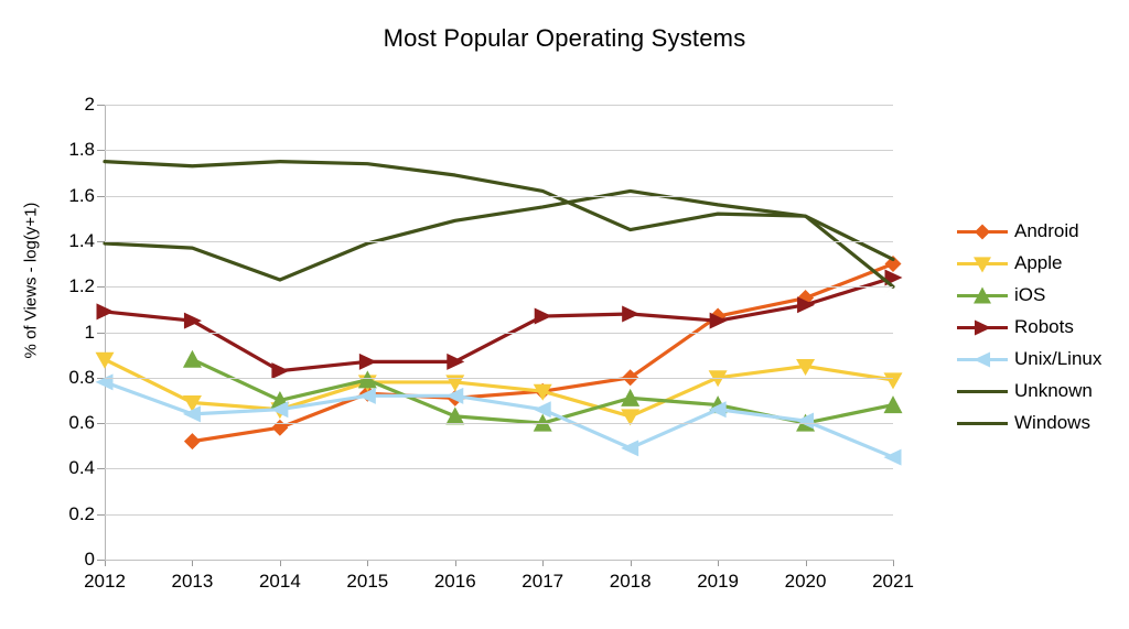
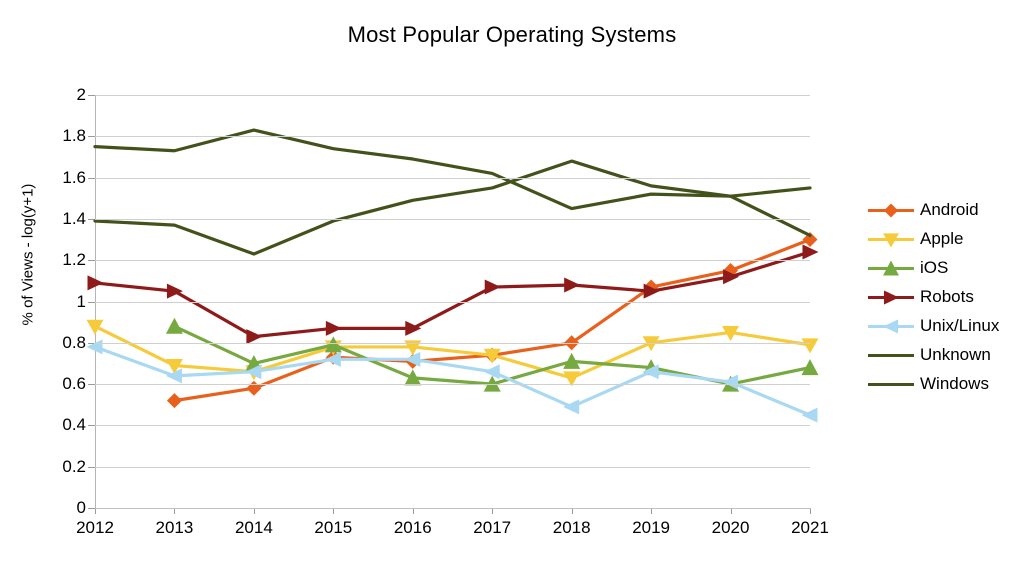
Windows/2014: 1.75 -> 1.83
Unknown/2018: 1.62 -> 1.68
Windows/2021: 1.20 -> 1.55
